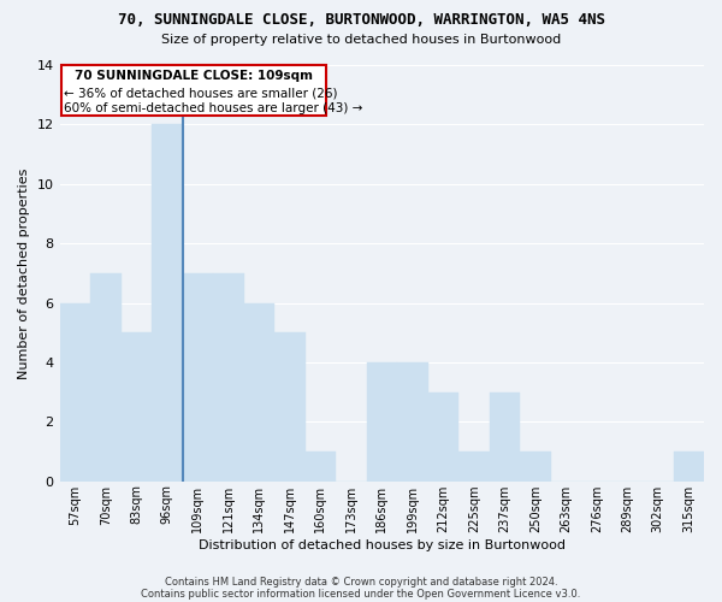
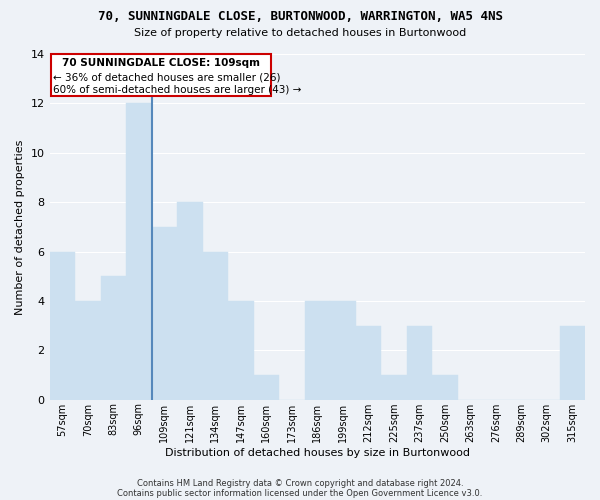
70sqm: 7 -> 4
121sqm: 7 -> 8
147sqm: 5 -> 4
315sqm: 1 -> 3
